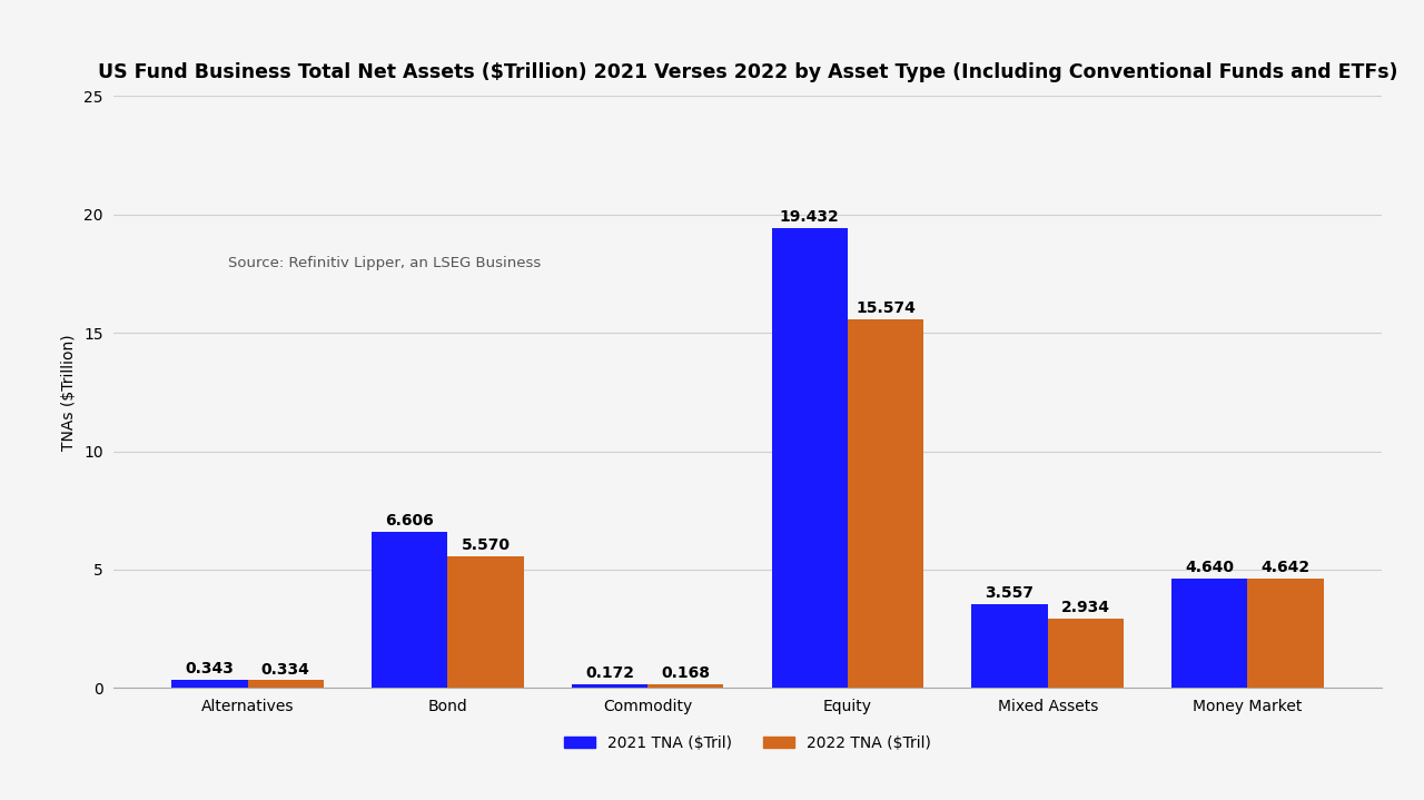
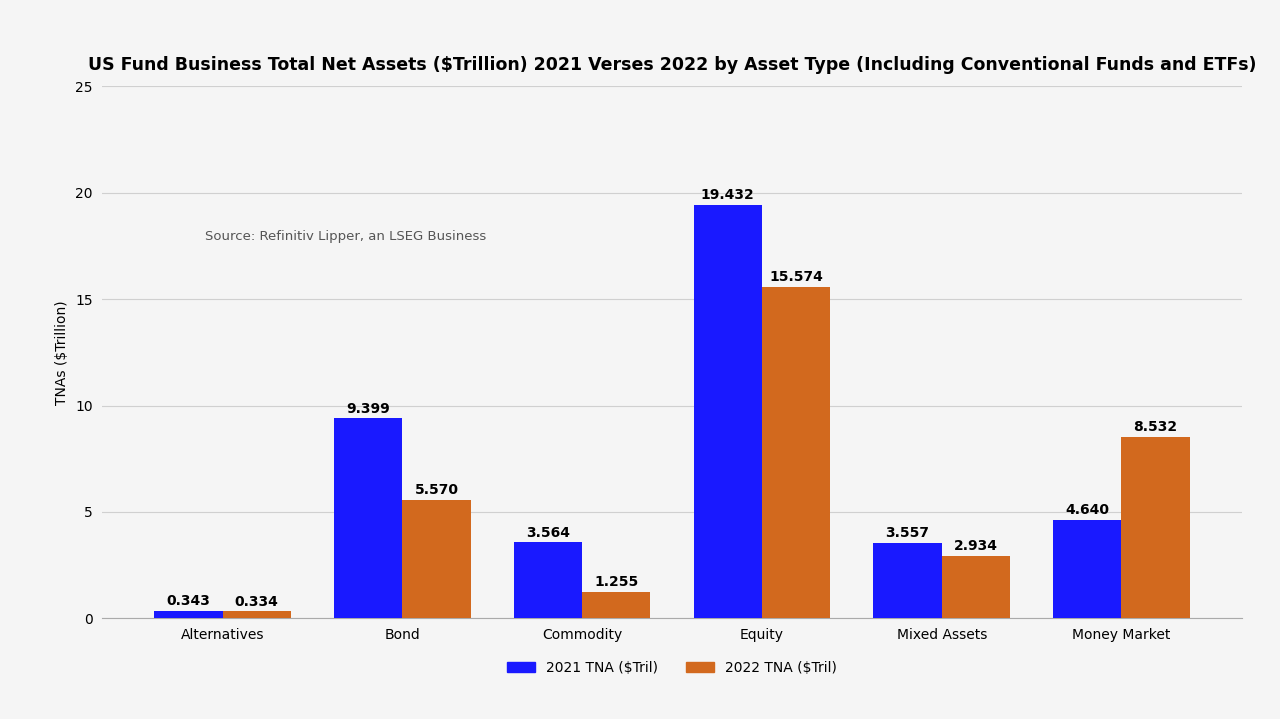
2021 TNA ($Tril)/Bond: 6.606 -> 9.399
2021 TNA ($Tril)/Commodity: 0.172 -> 3.564
2022 TNA ($Tril)/Commodity: 0.168 -> 1.255
2022 TNA ($Tril)/Money Market: 4.642 -> 8.532
